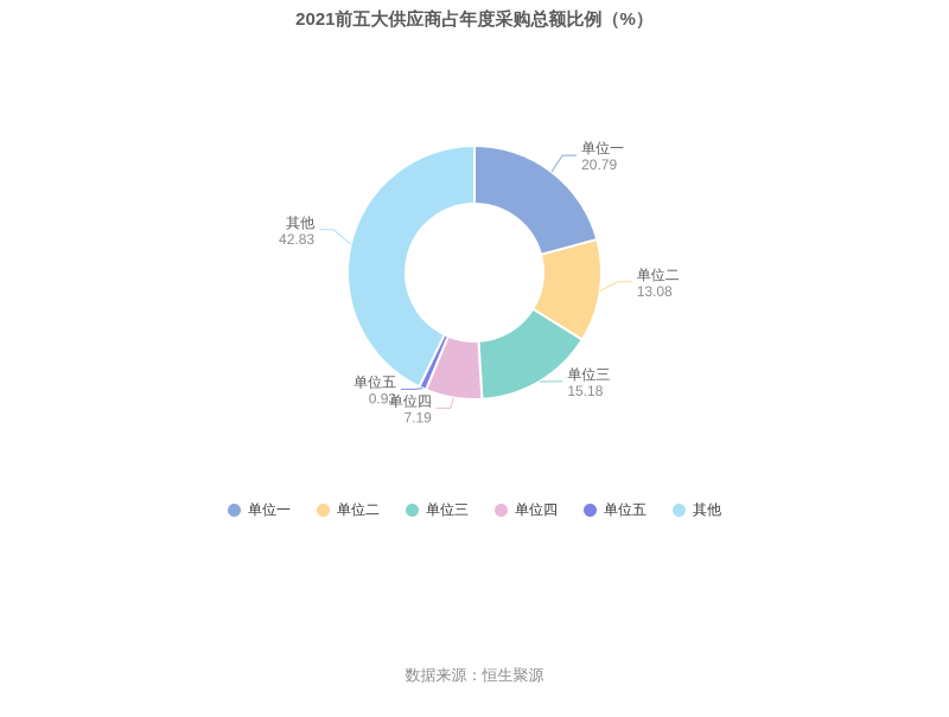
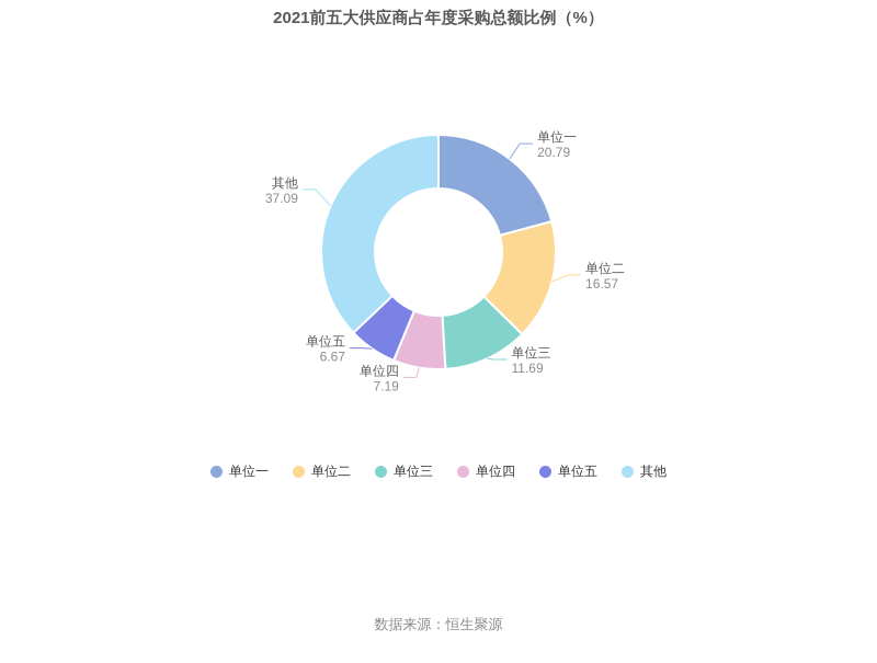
单位二: 13.08 -> 16.57
单位三: 15.18 -> 11.69
单位五: 0.93 -> 6.67
其他: 42.83 -> 37.09
